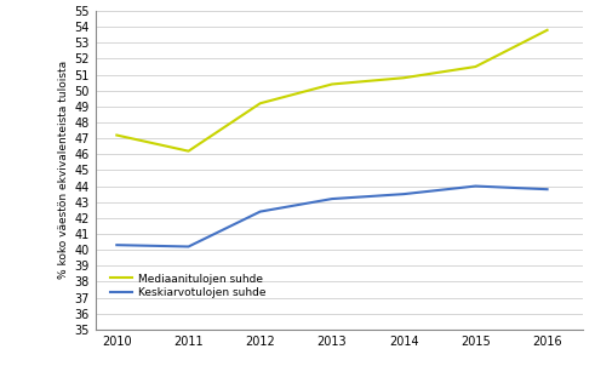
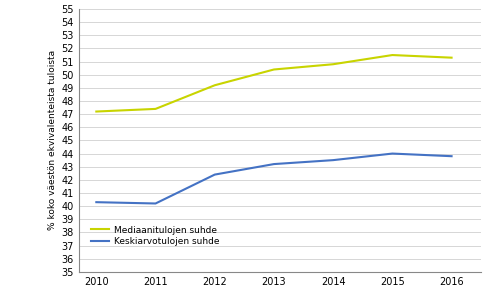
Mediaanitulojen suhde/2011: 46.2 -> 47.4
Mediaanitulojen suhde/2016: 53.8 -> 51.3
